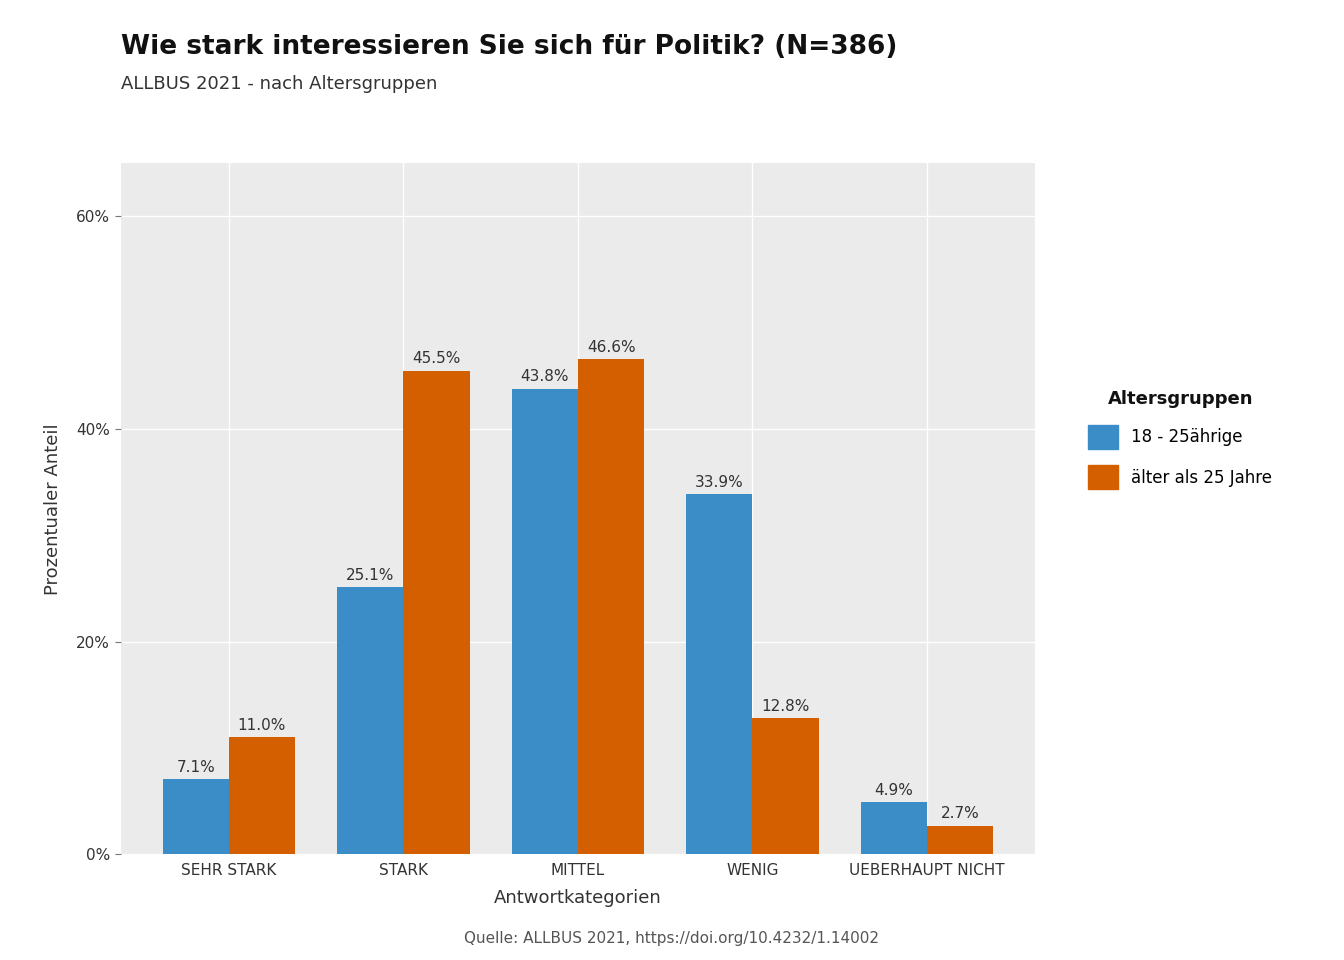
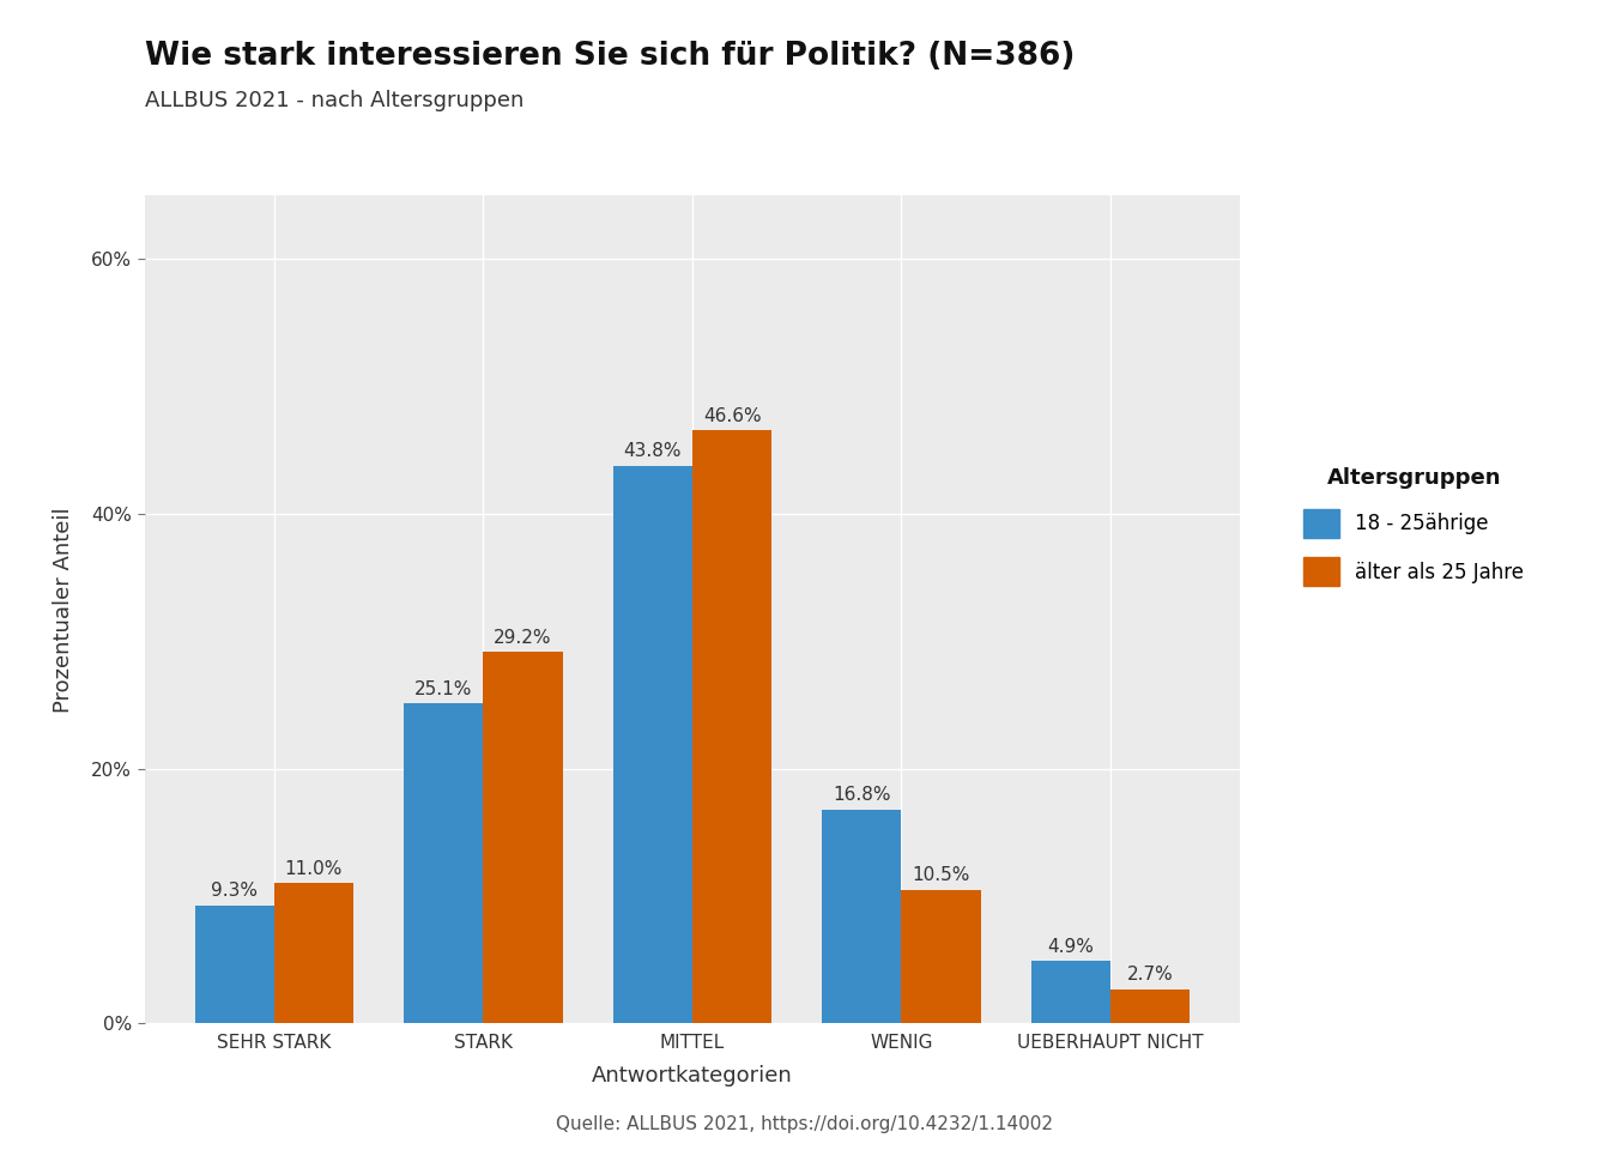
18 - 25ährige/SEHR STARK: 7.1% -> 9.3%
älter als 25 Jahre/STARK: 45.5% -> 29.2%
18 - 25ährige/WENIG: 33.9% -> 16.8%
älter als 25 Jahre/WENIG: 12.8% -> 10.5%
